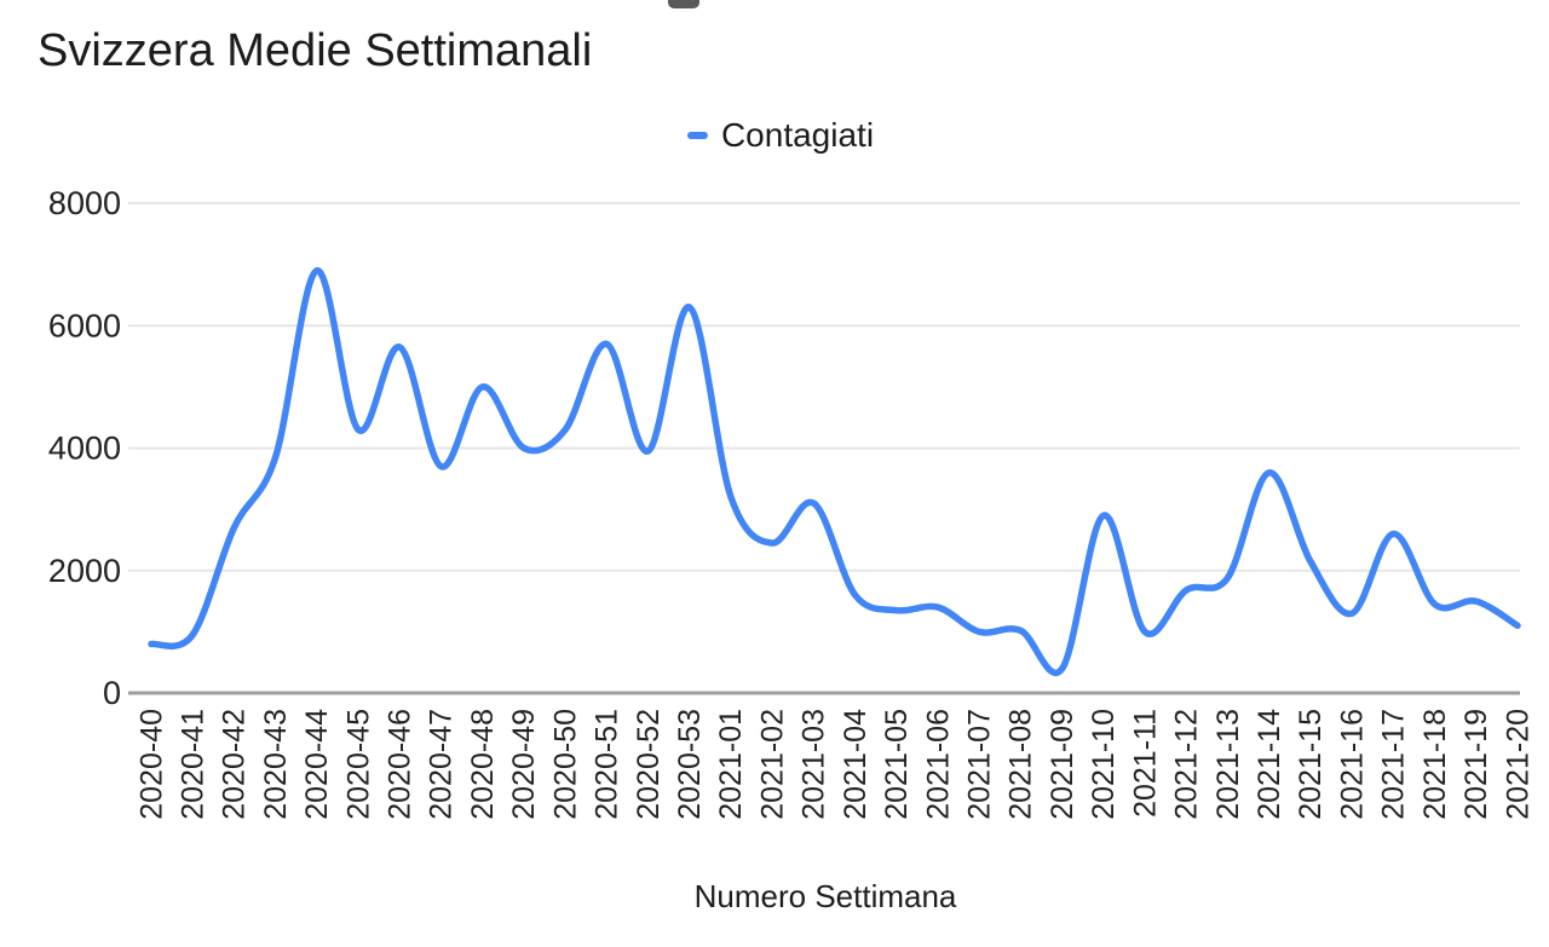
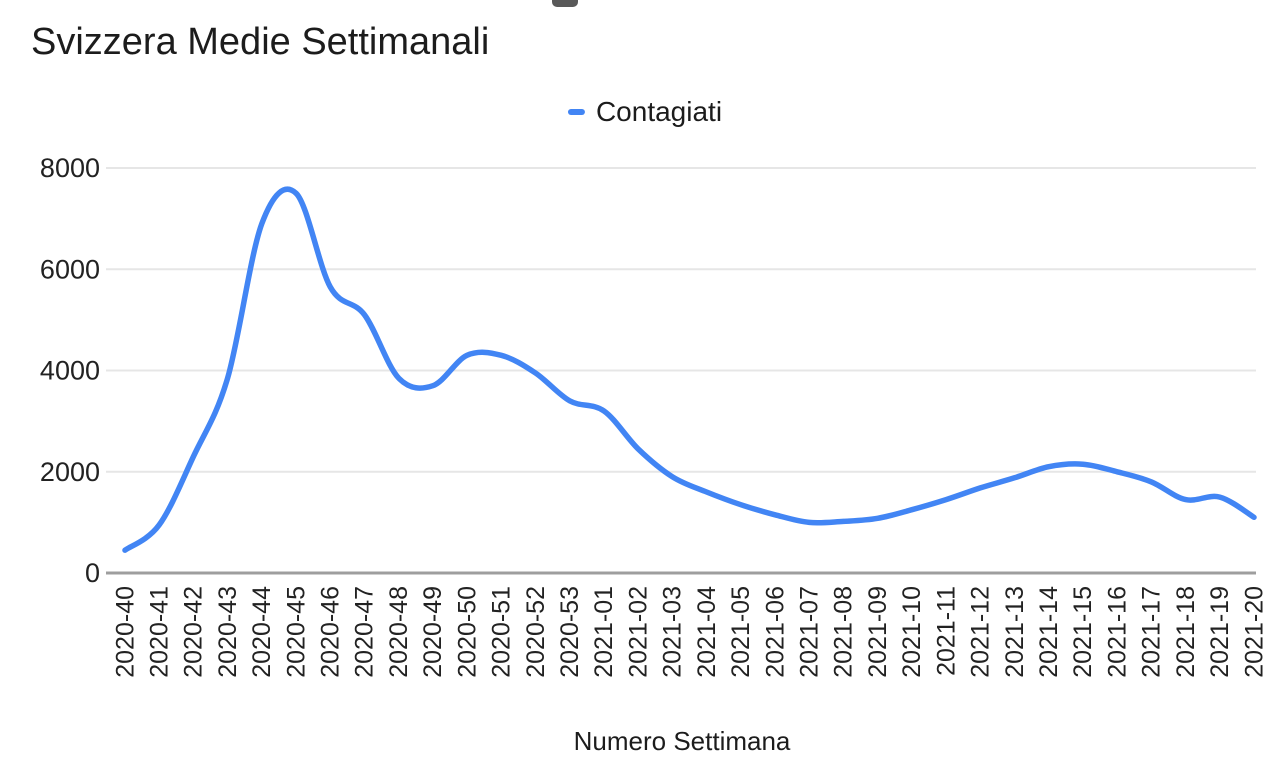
2020-40: 800 -> 400
2020-42: 2700 -> 2300
2020-45: 4300 -> 7500
2020-47: 3700 -> 5100
2020-48: 5000 -> 3800
2020-49: 4000 -> 3700
2020-51: 5700 -> 4300
2020-53: 6300 -> 3400
2021-03: 3100 -> 1900
2021-06: 1400 -> 1200
2021-09: 400 -> 1100
2021-10: 2900 -> 1200
2021-11: 1000 -> 1400
2021-14: 3600 -> 2100
2021-16: 1300 -> 2000
2021-17: 2600 -> 1800
